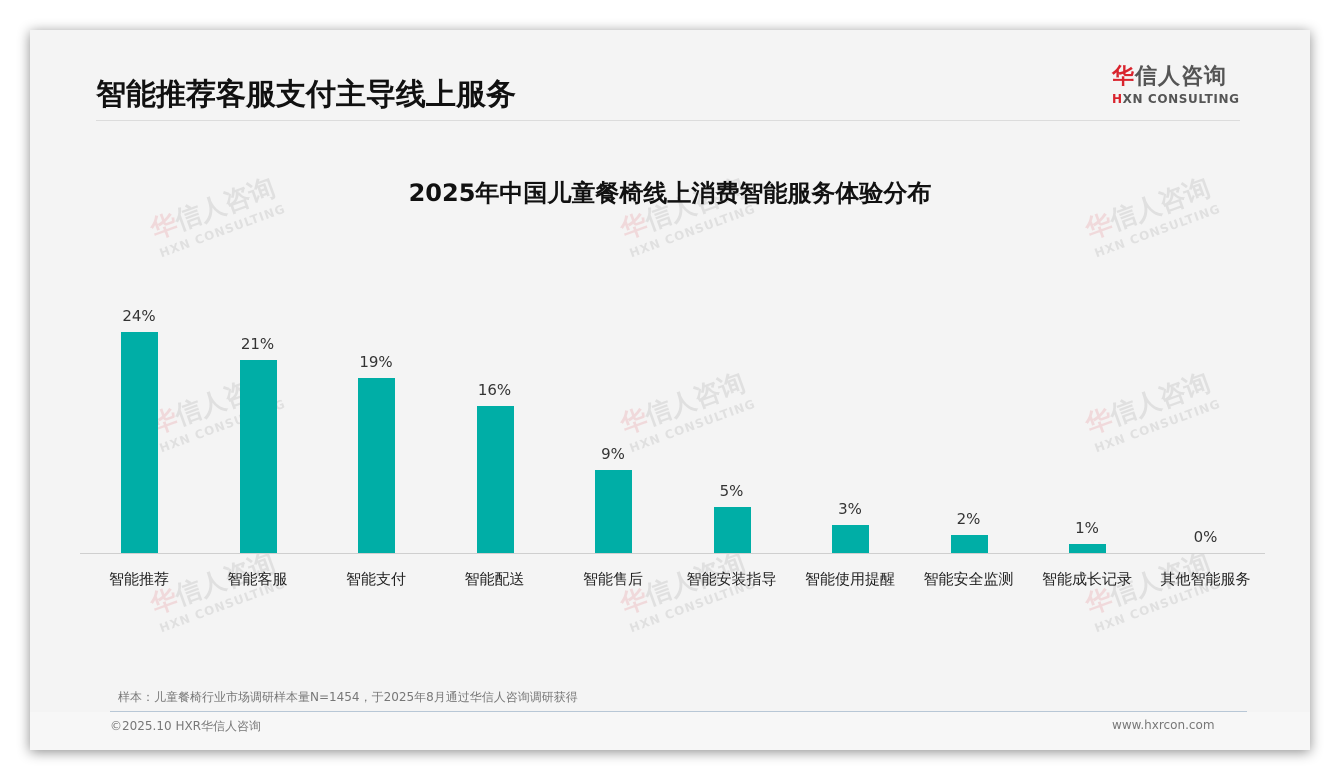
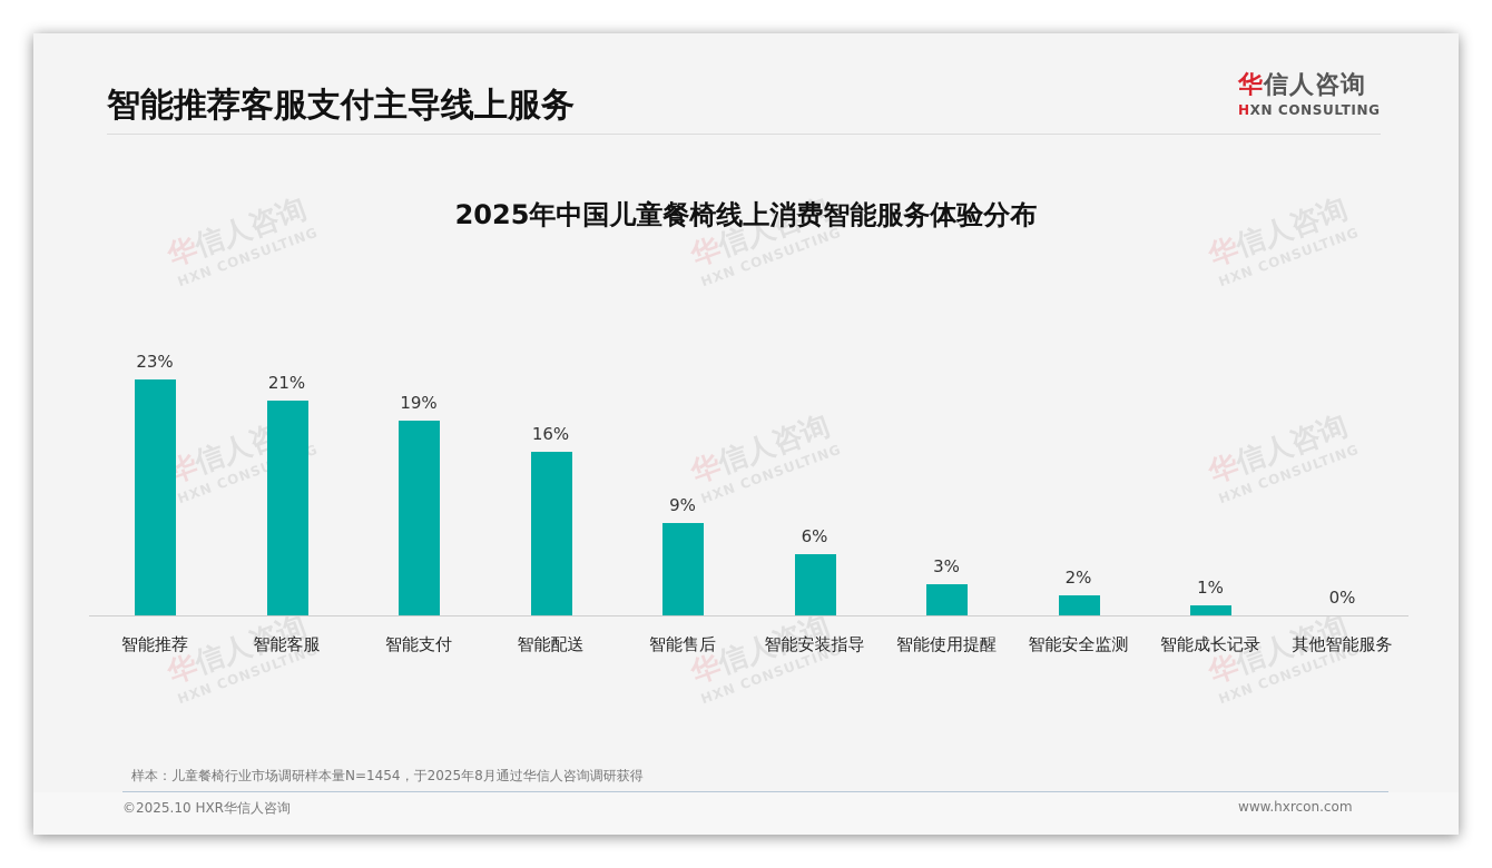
智能推荐: 24% -> 23%
智能安装指导: 5% -> 6%
